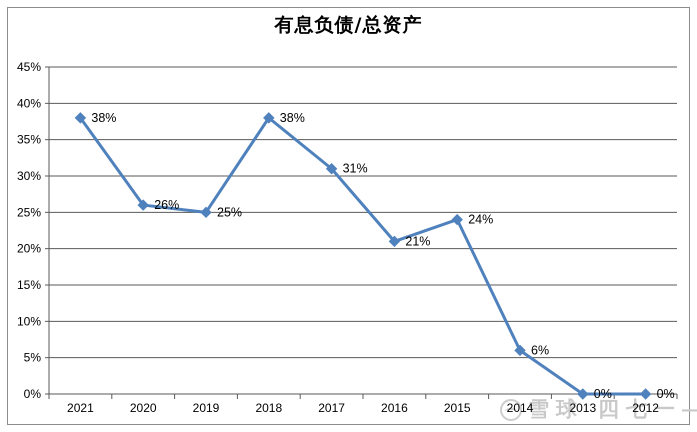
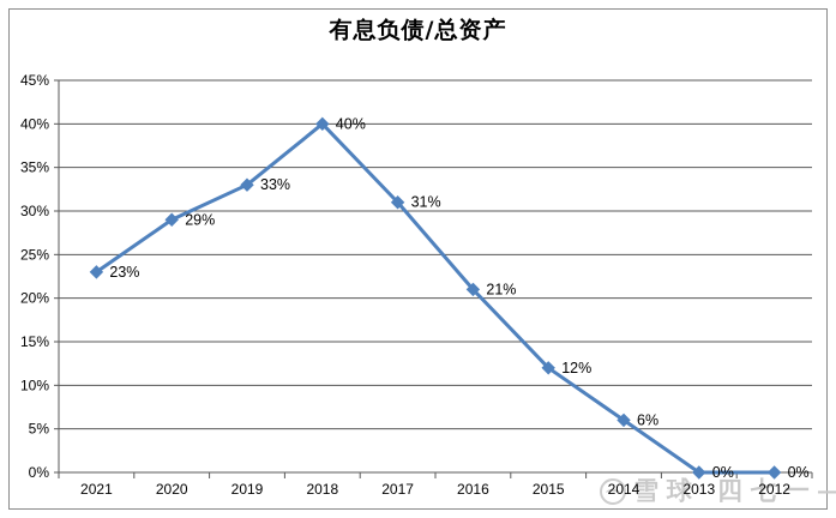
2021: 38% -> 23%
2020: 26% -> 29%
2019: 25% -> 33%
2018: 38% -> 40%
2015: 24% -> 12%
